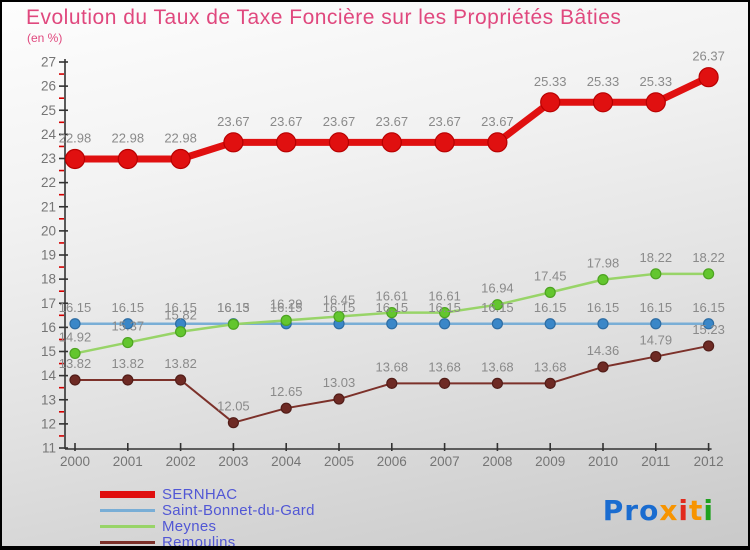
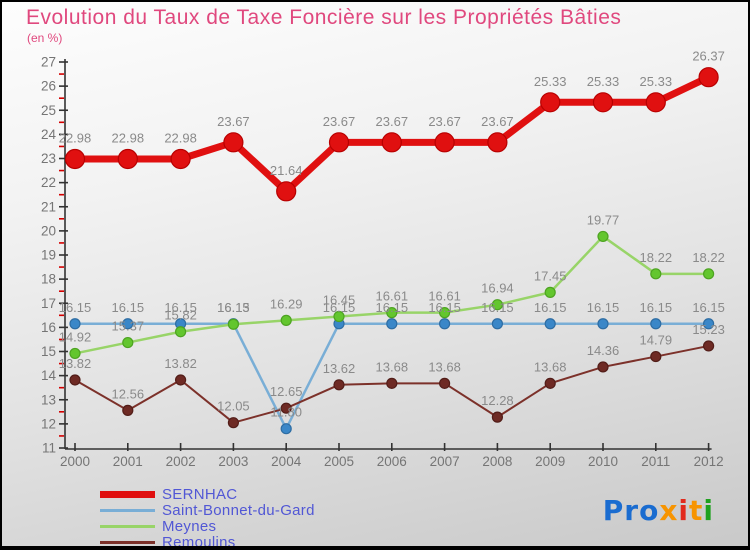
Remoulins/2001: 13.82 -> 12.56
SERNHAC/2004: 23.67 -> 21.64
Saint-Bonnet-du-Gard/2004: 16.15 -> 11.80
Remoulins/2005: 13.03 -> 13.62
Remoulins/2008: 13.68 -> 12.28
Meynes/2010: 17.98 -> 19.77
